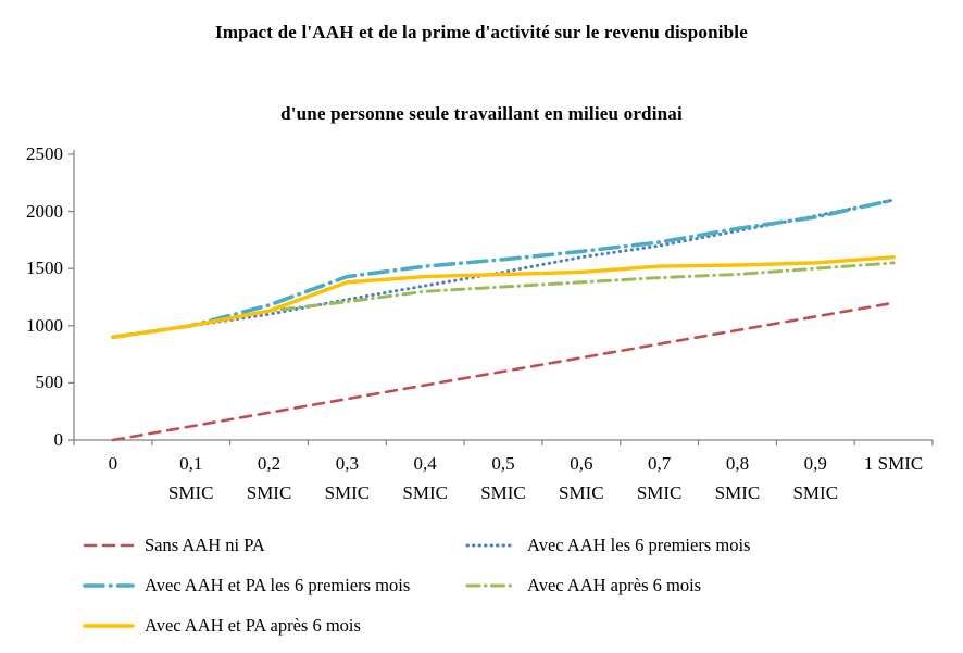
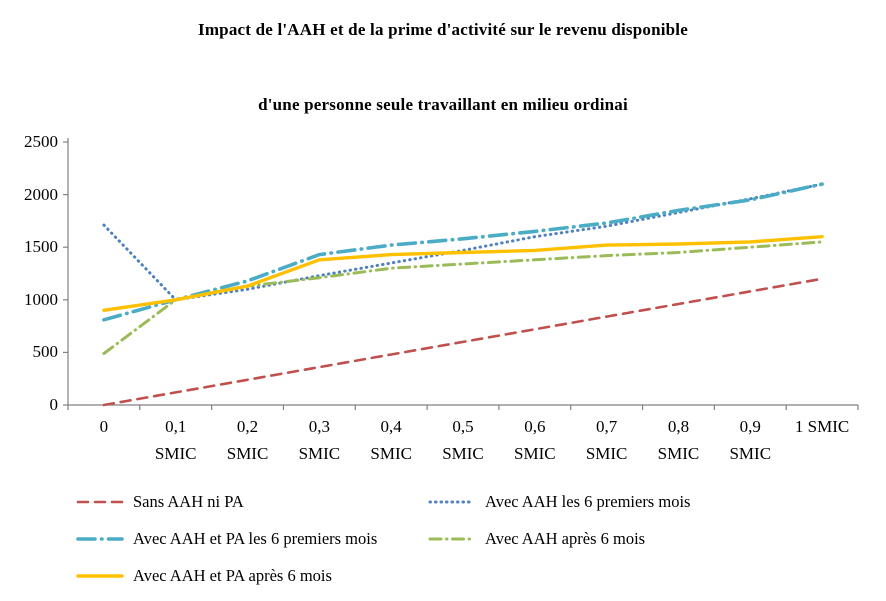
Avec AAH les 6 premiers mois/0: 900 -> 1710
Avec AAH et PA les 6 premiers mois/0: 900 -> 810
Avec AAH après 6 mois/0: 900 -> 490
